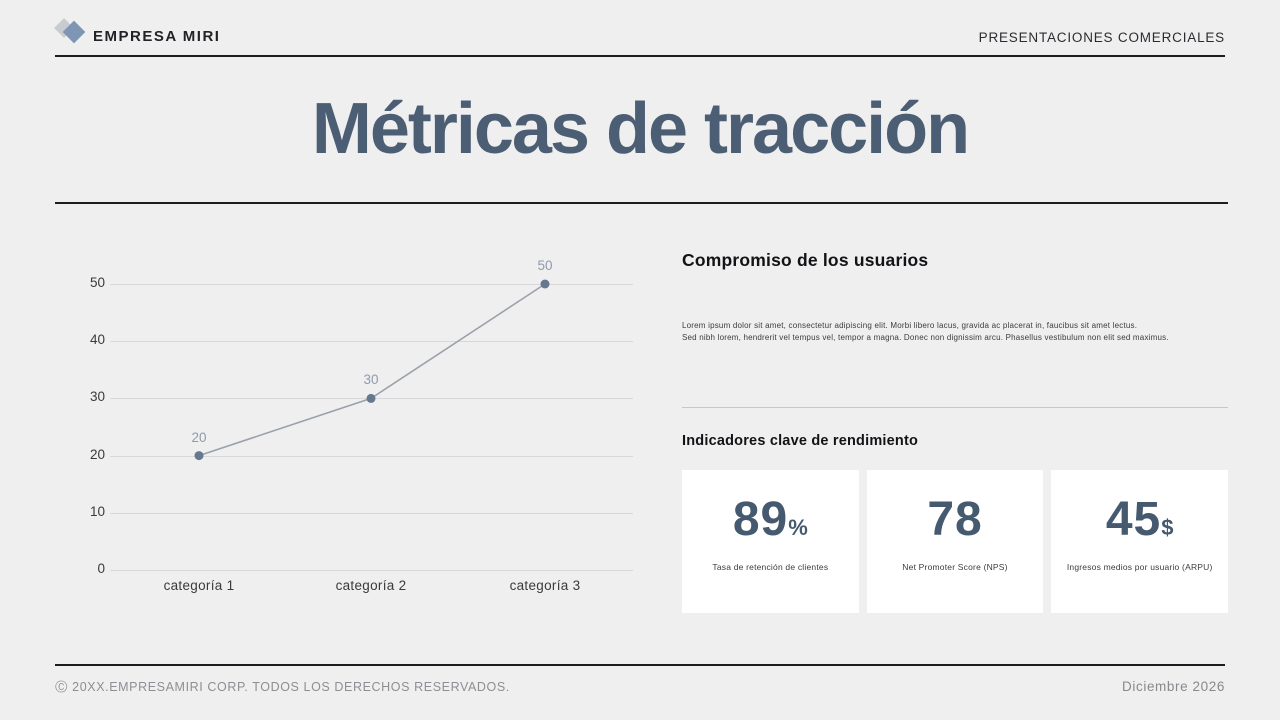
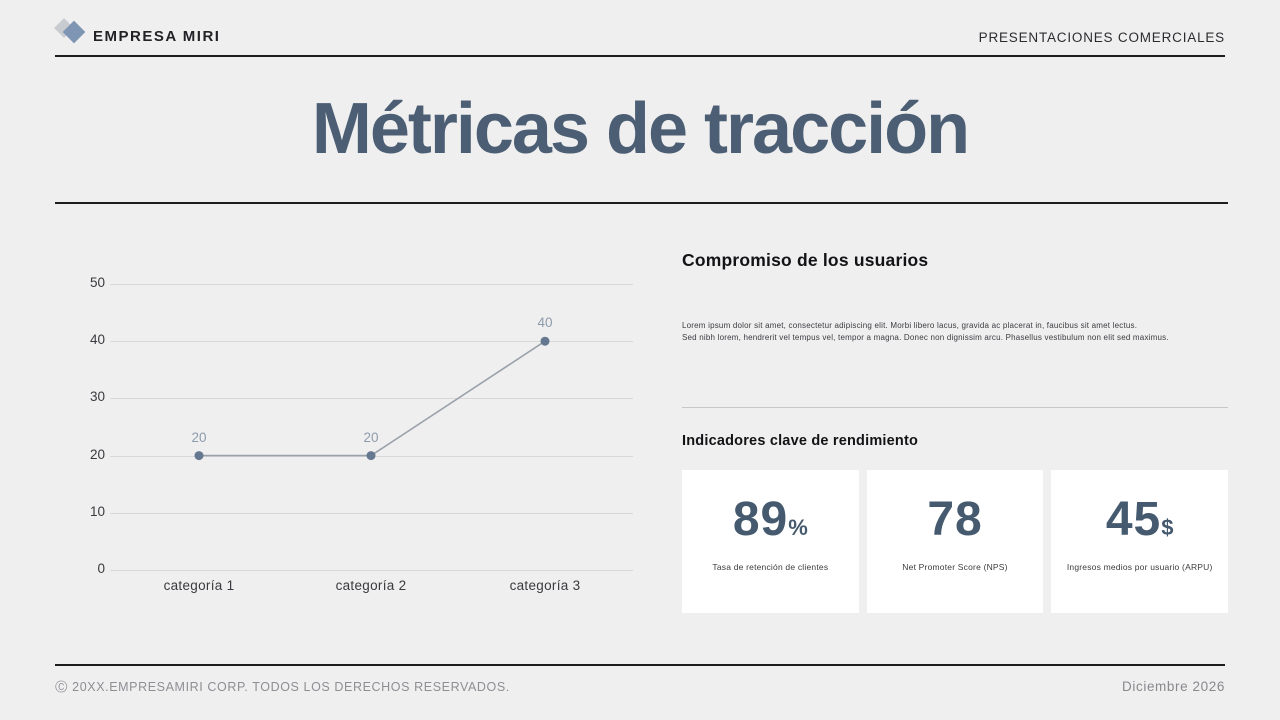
categoría 2: 30 -> 20
categoría 3: 50 -> 40
